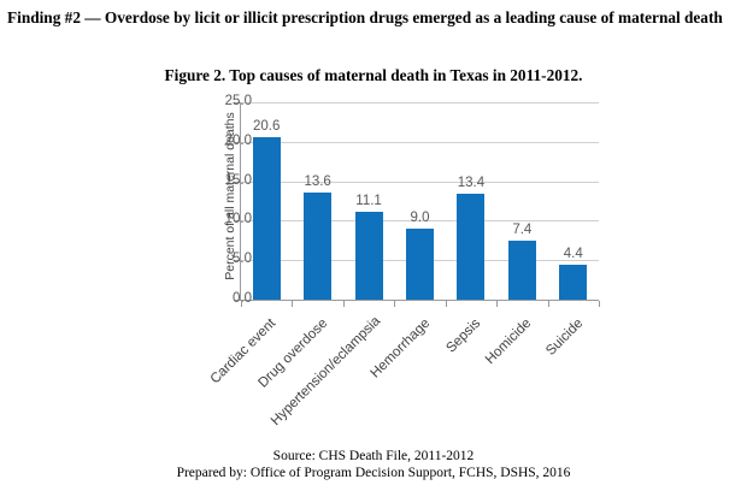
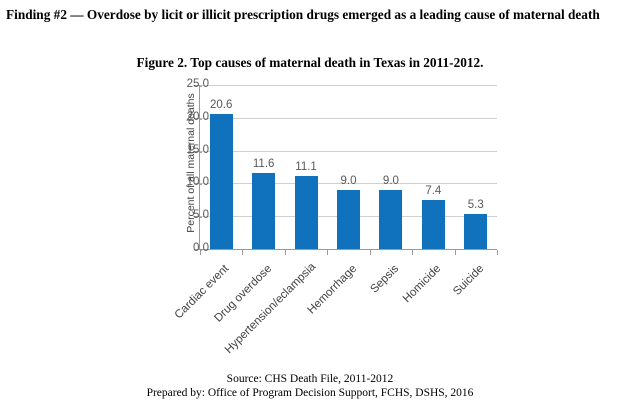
Drug overdose: 13.6 -> 11.6
Sepsis: 13.4 -> 9.0
Suicide: 4.4 -> 5.3
